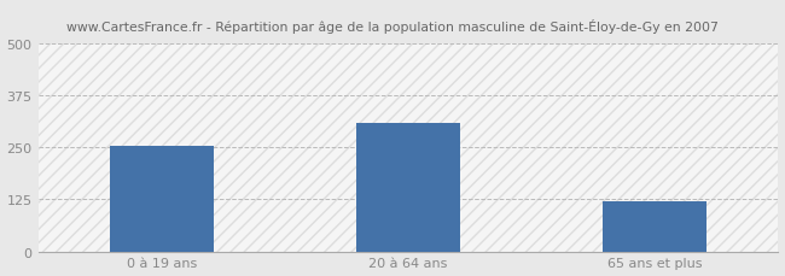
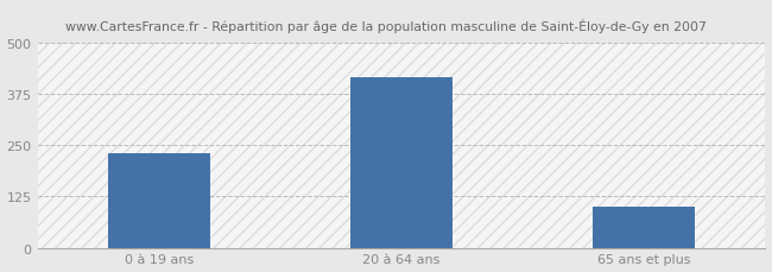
0 à 19 ans: 255 -> 230
20 à 64 ans: 310 -> 415
65 ans et plus: 120 -> 100
